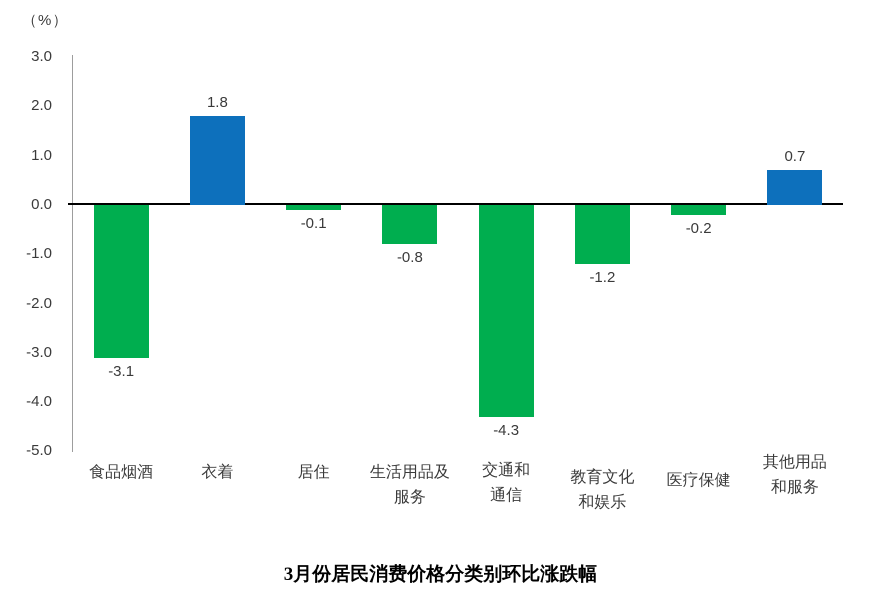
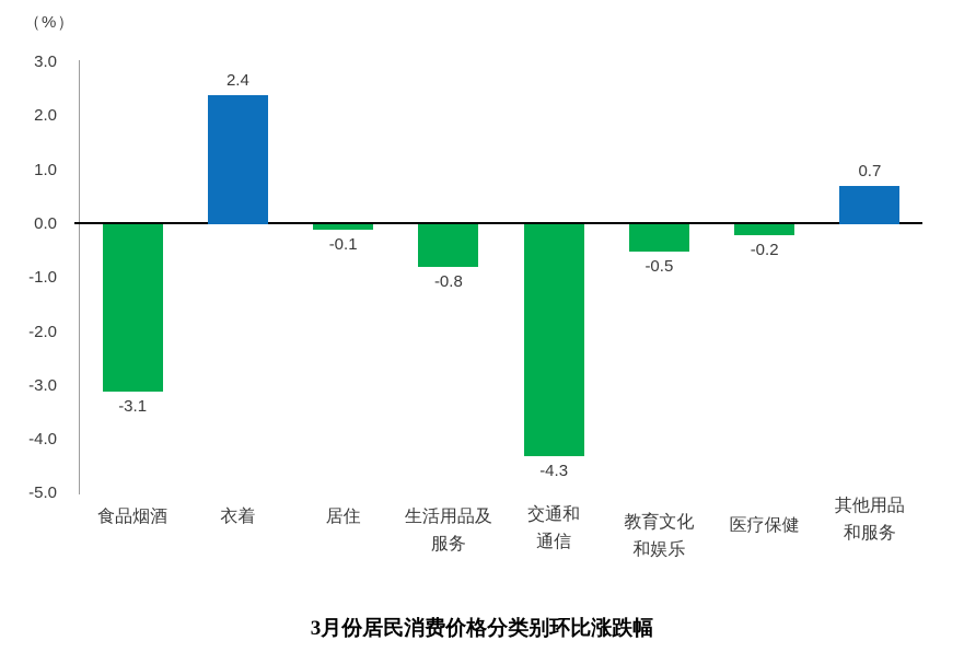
衣着: 1.8 -> 2.4
教育文化和娱乐: -1.2 -> -0.5
